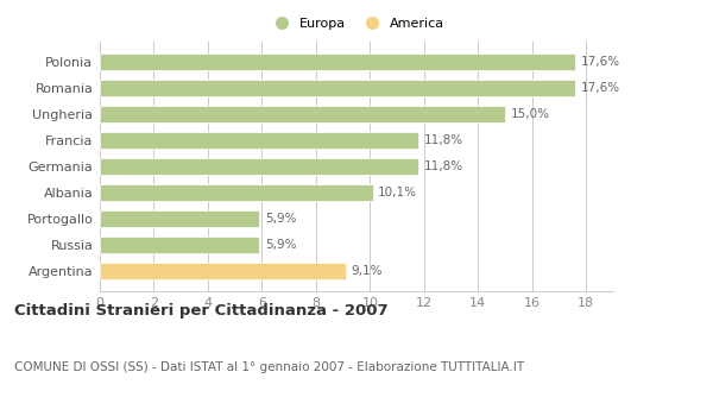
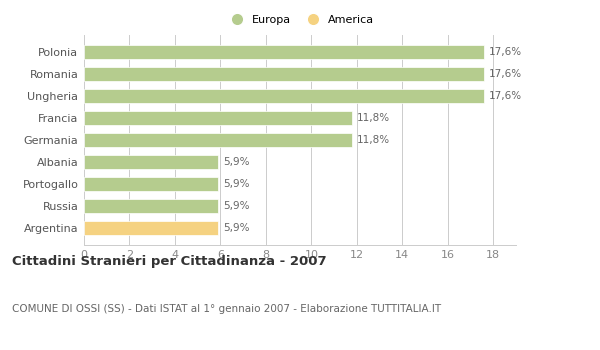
Ungheria: 15,0% -> 17,6%
Albania: 10,1% -> 5,9%
Argentina: 9,1% -> 5,9%
